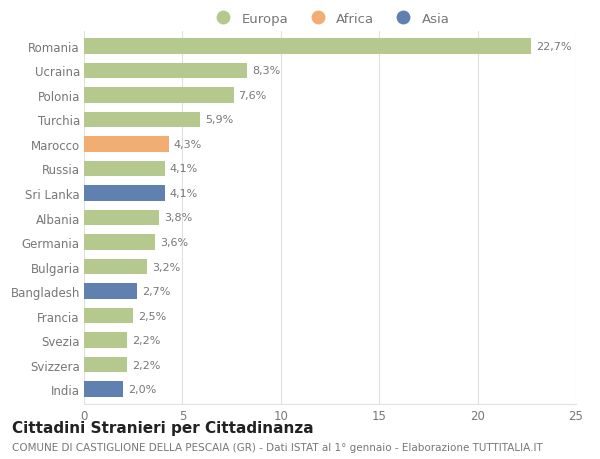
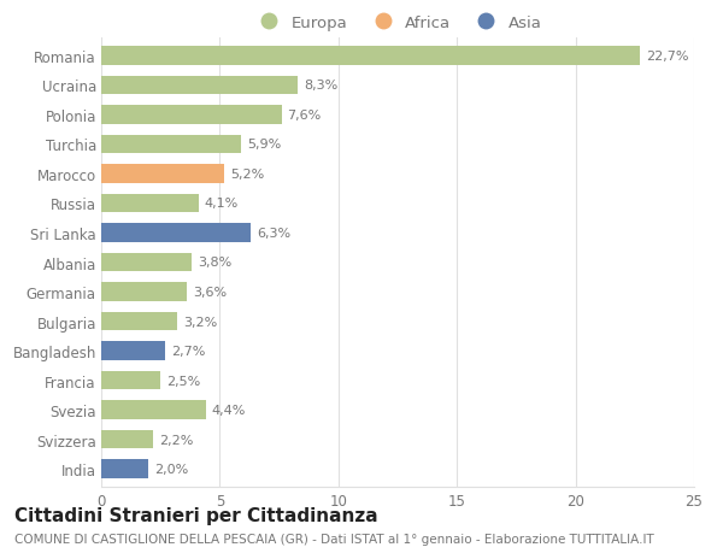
Marocco: 4,3% -> 5,2%
Sri Lanka: 4,1% -> 6,3%
Svezia: 2,2% -> 4,4%
